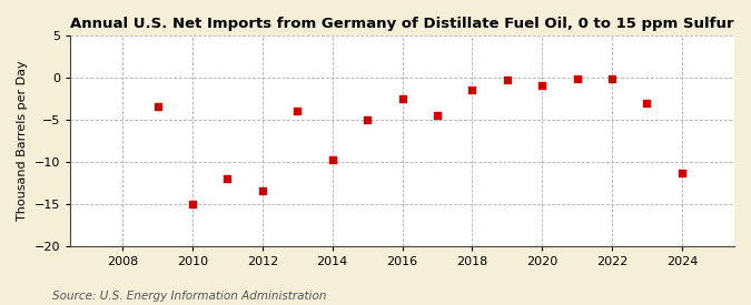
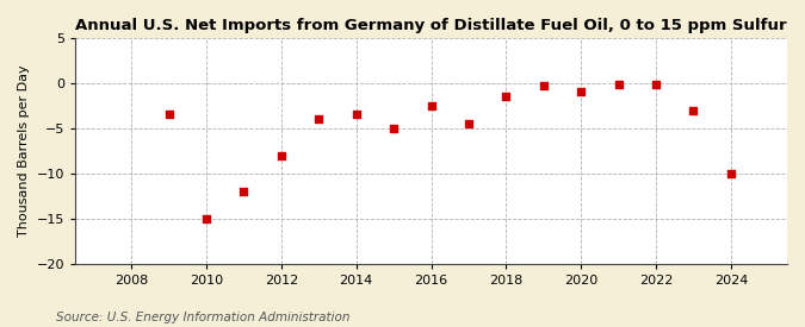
2012: -13.4 -> -8.0
2014: -9.8 -> -3.5
2024: -11.4 -> -10.0
